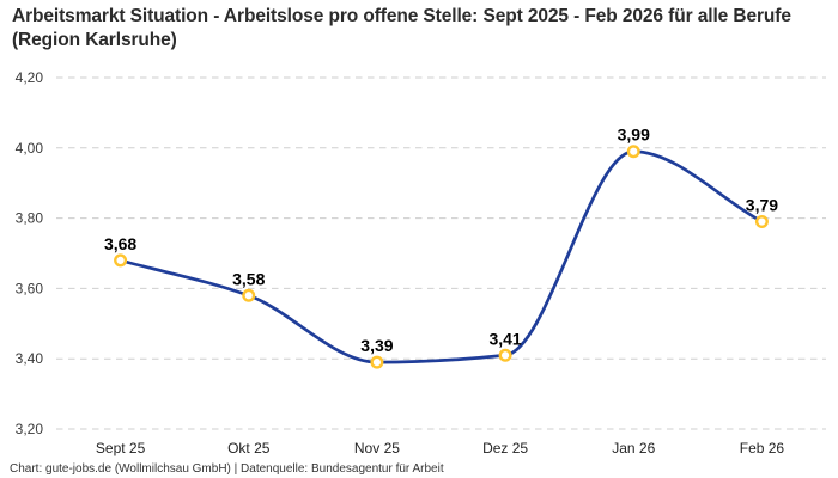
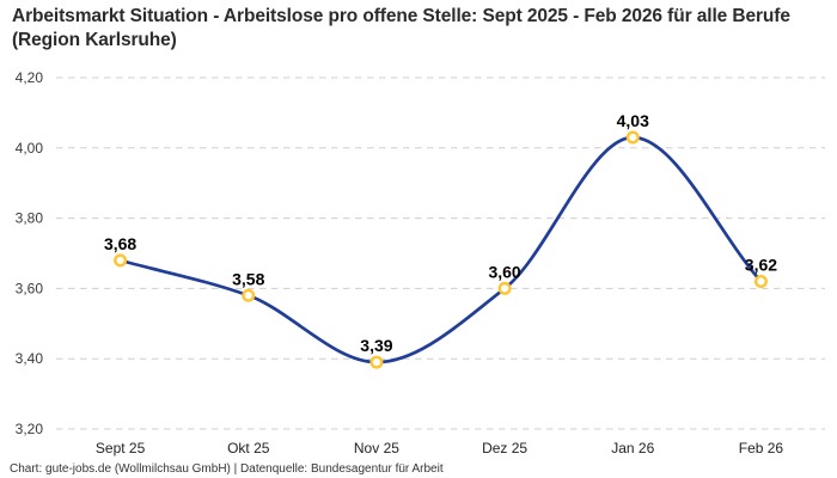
Dez 25: 3,41 -> 3,60
Jan 26: 3,99 -> 4,03
Feb 26: 3,79 -> 3,62
